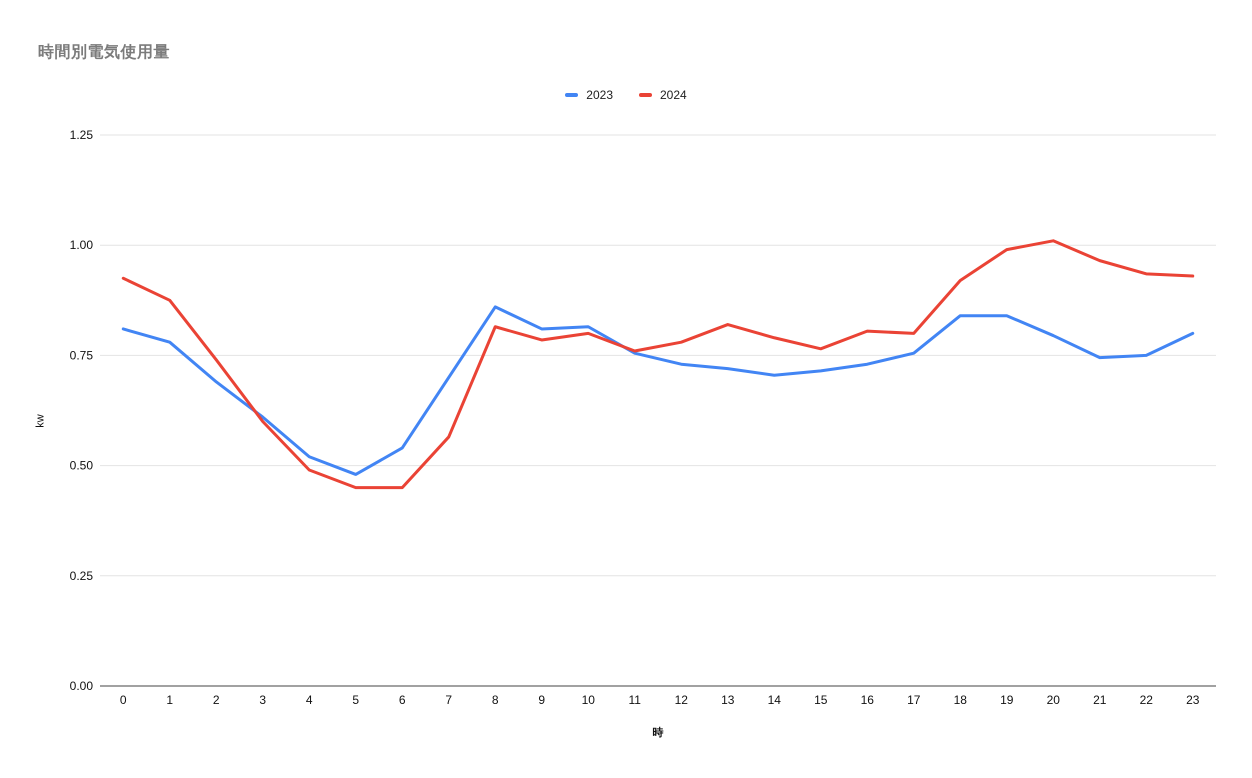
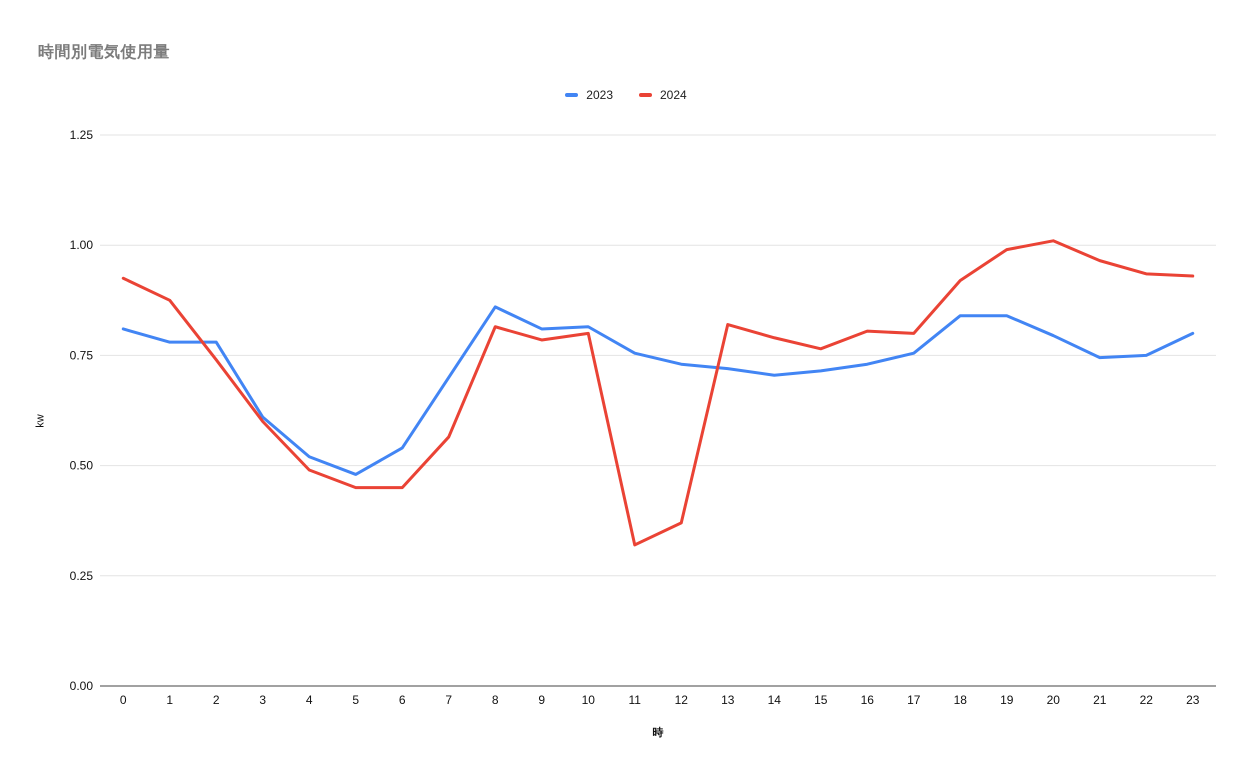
2023/2: 0.69 -> 0.78
2024/11: 0.76 -> 0.32
2024/12: 0.78 -> 0.37
